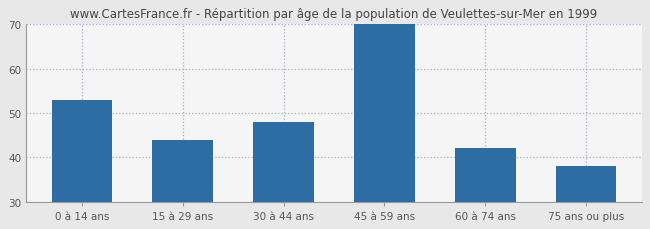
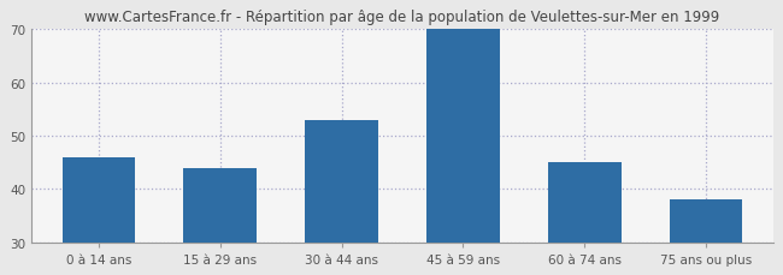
0 à 14 ans: 53 -> 46
30 à 44 ans: 48 -> 53
60 à 74 ans: 42 -> 45
